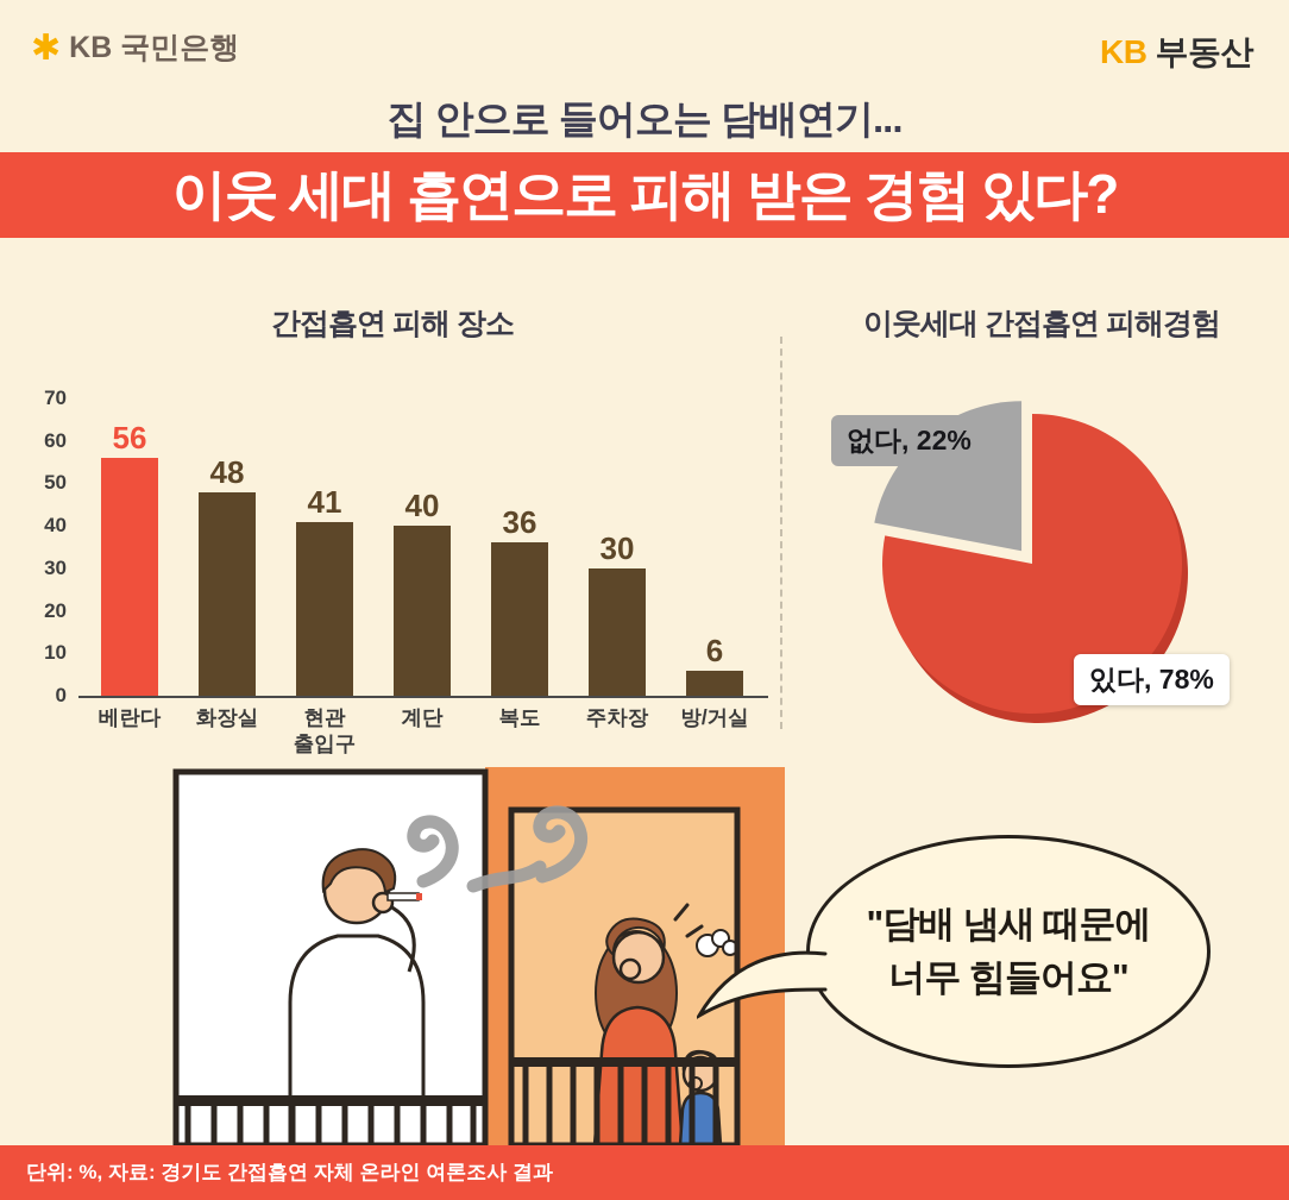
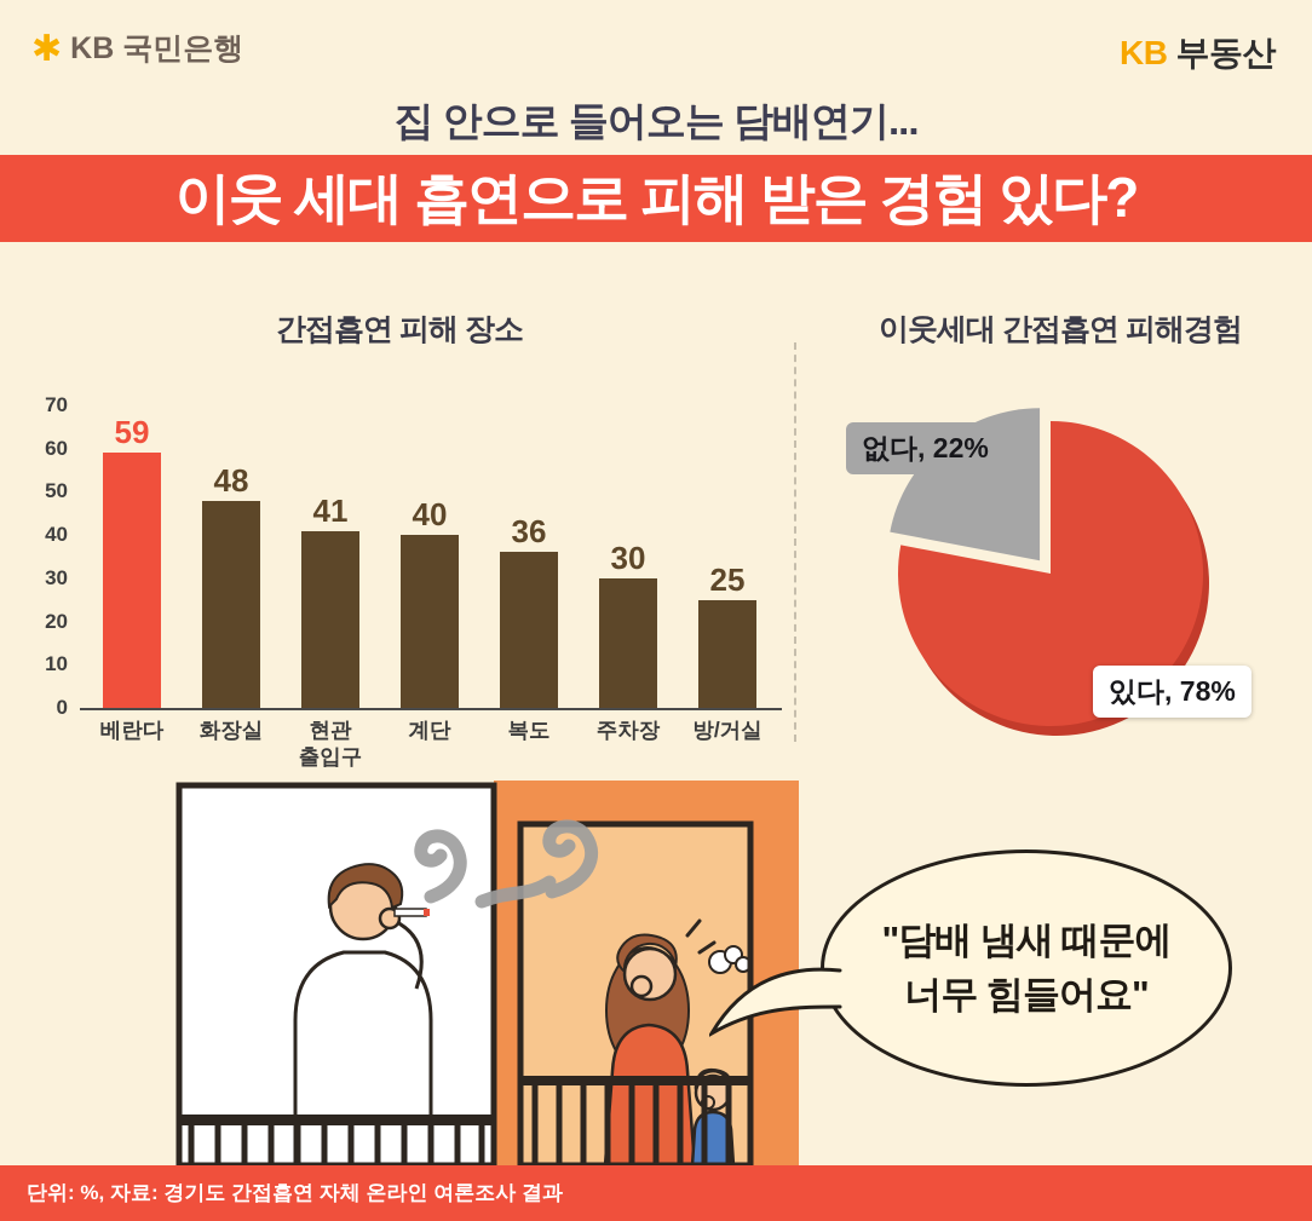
간접흡연 피해 장소/베란다: 56 -> 59
간접흡연 피해 장소/방/거실: 6 -> 25
